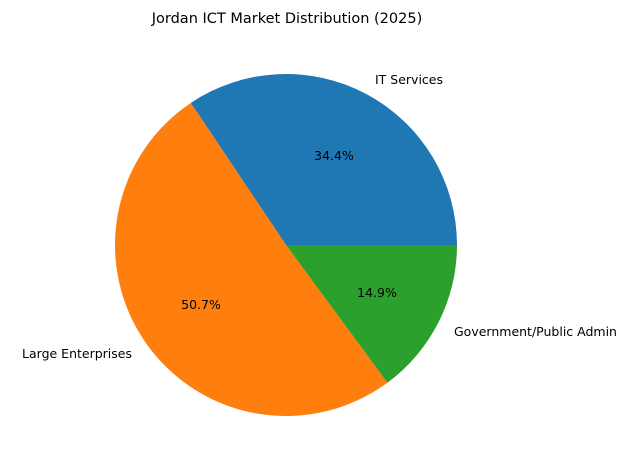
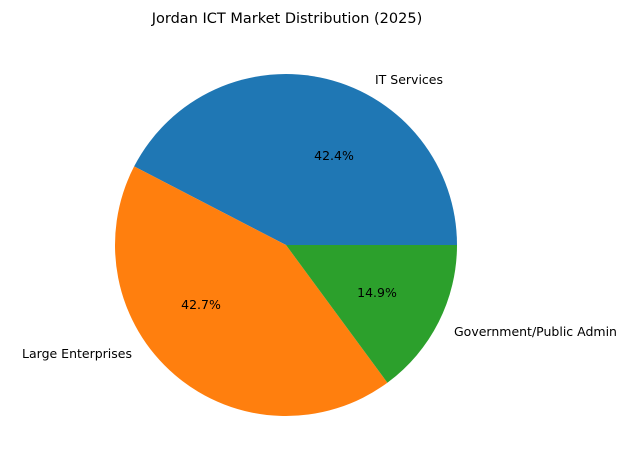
IT Services: 34.4% -> 42.4%
Large Enterprises: 50.7% -> 42.7%
